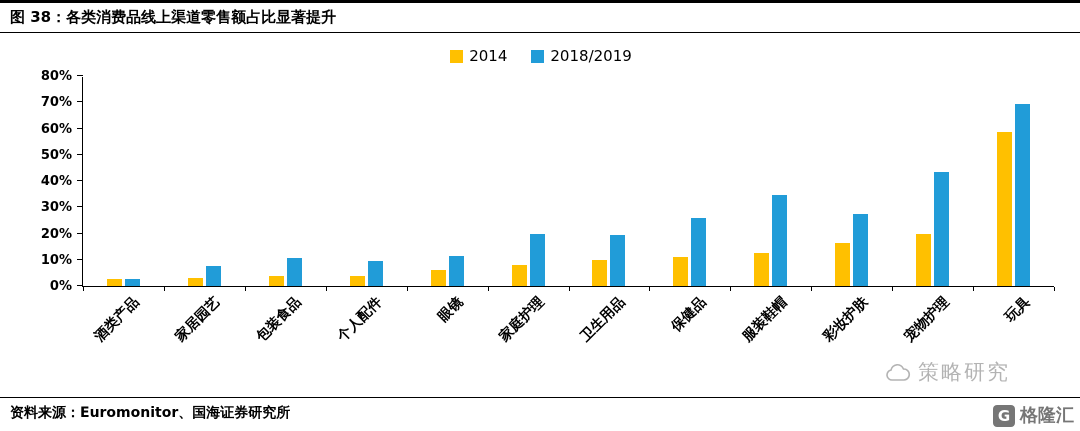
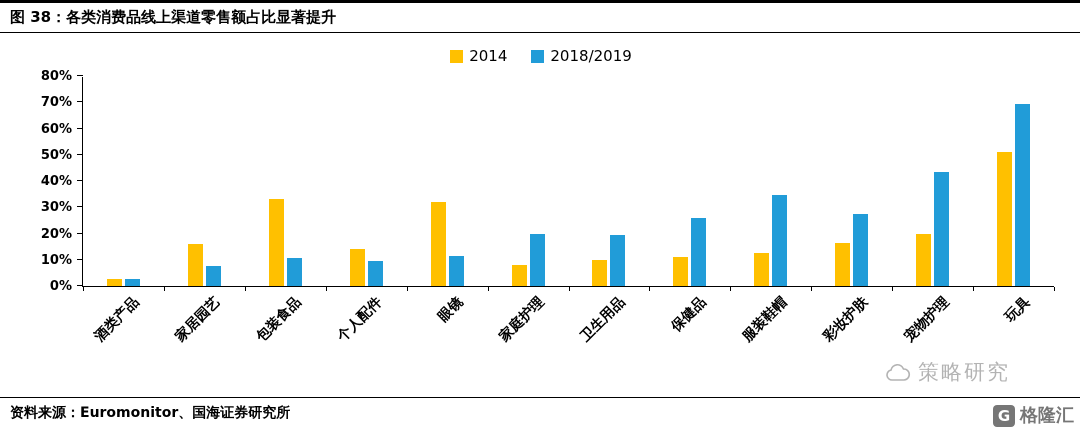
2014/家居园艺: 3% -> 16%
2014/包装食品: 4% -> 33%
2014/个人配件: 4% -> 14%
2014/眼镜: 6% -> 32%
2014/玩具: 58% -> 51%
